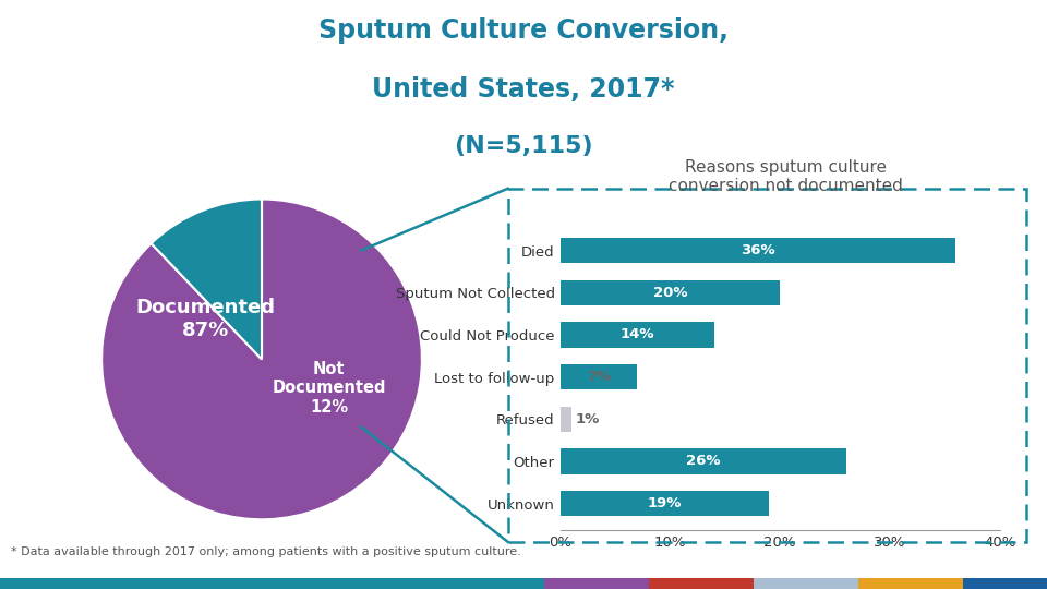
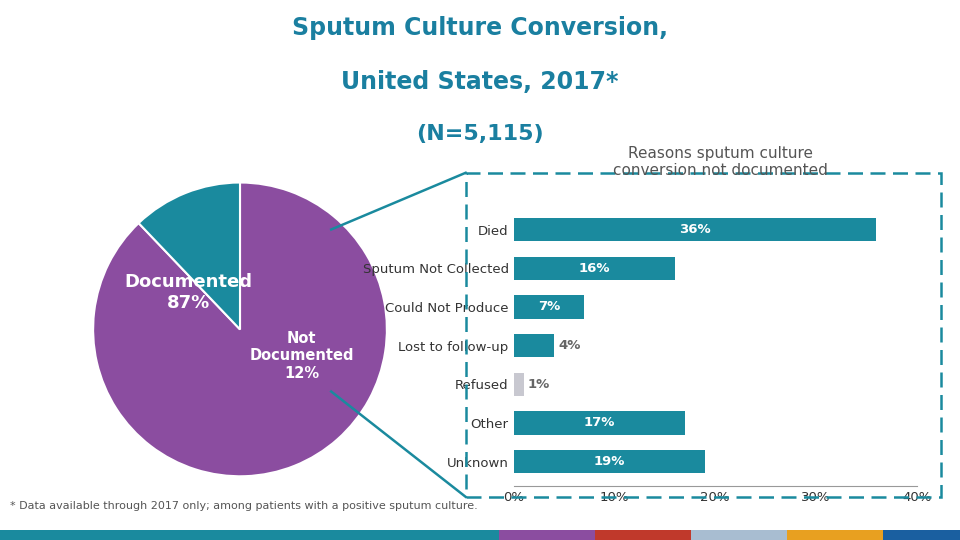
Sputum Not Collected: 20% -> 16%
Could Not Produce: 14% -> 7%
Lost to follow-up: 7% -> 4%
Other: 26% -> 17%
